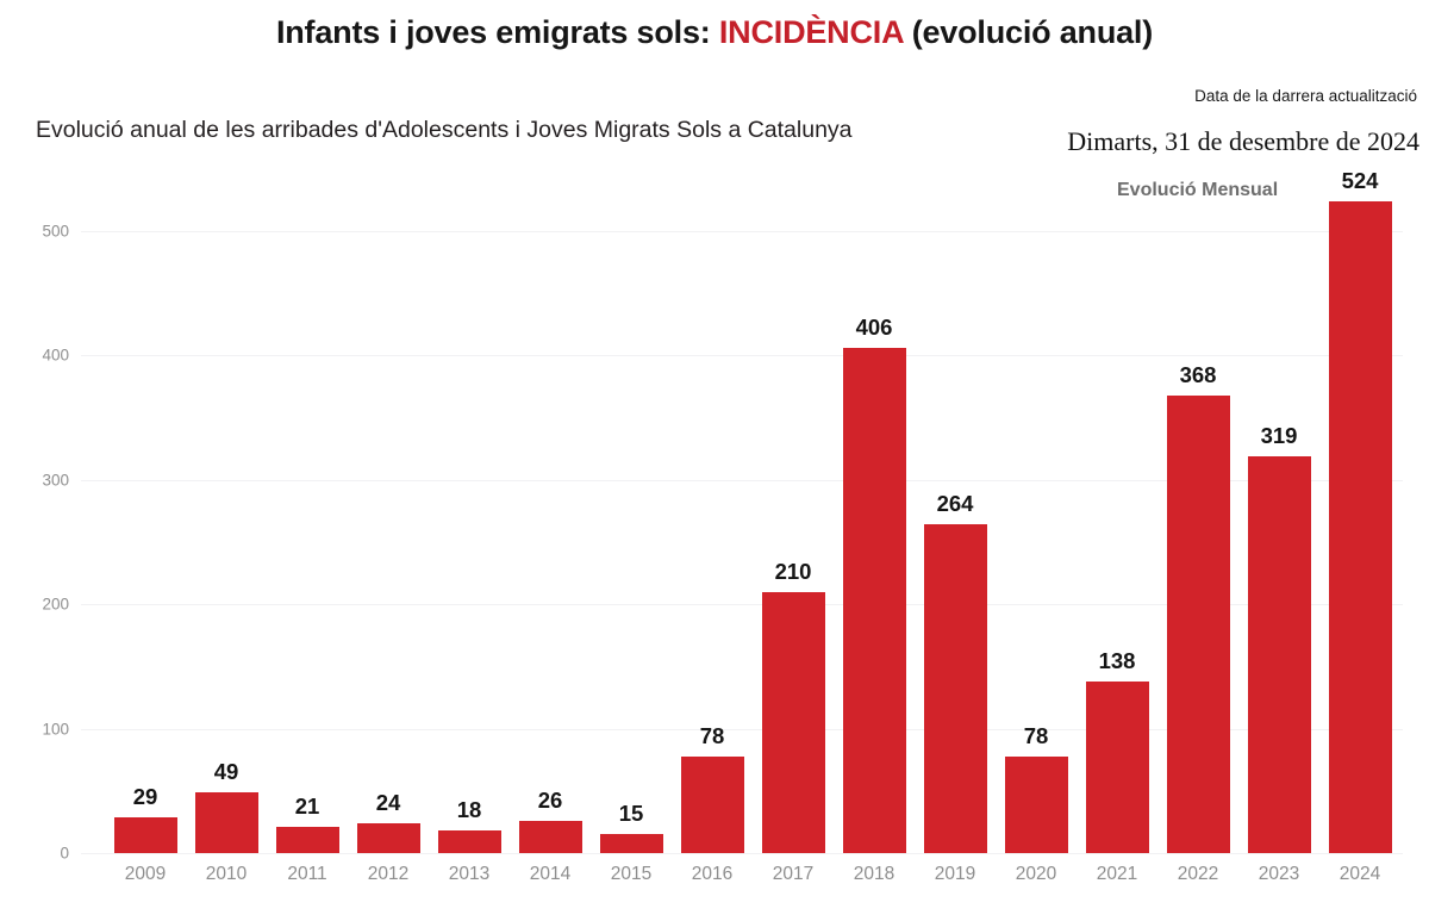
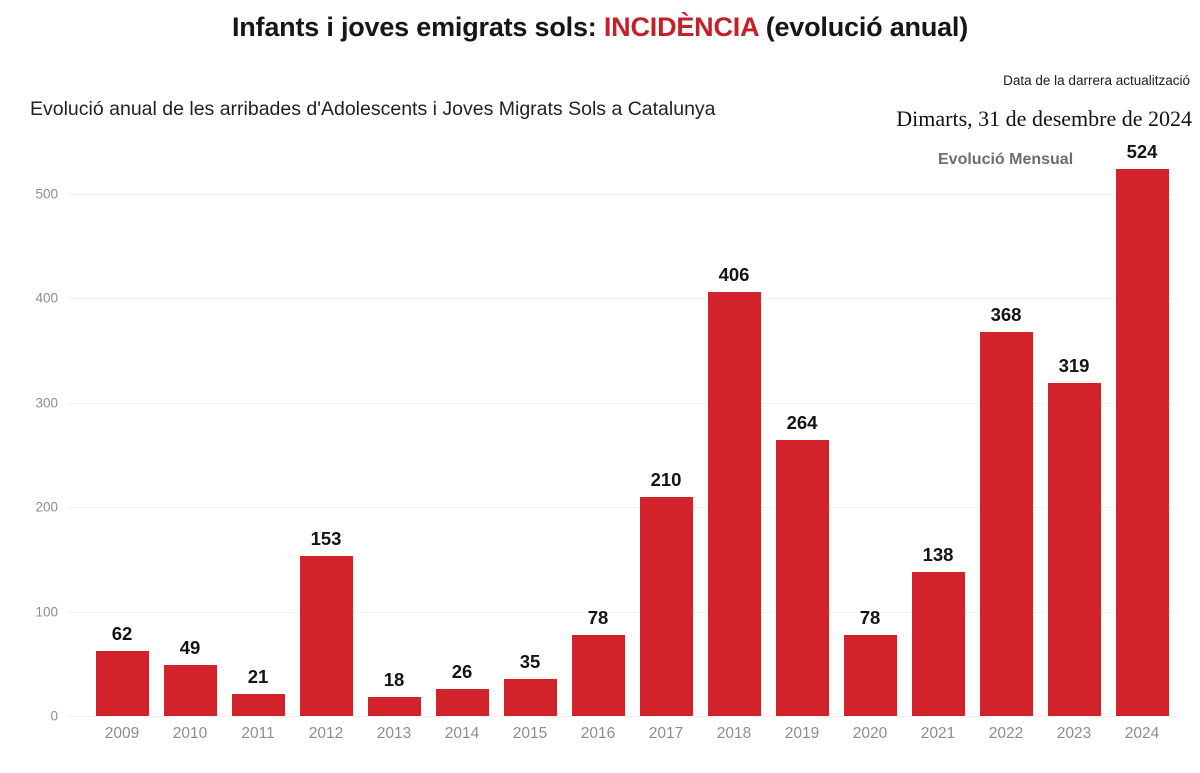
2009: 29 -> 62
2012: 24 -> 153
2015: 15 -> 35
